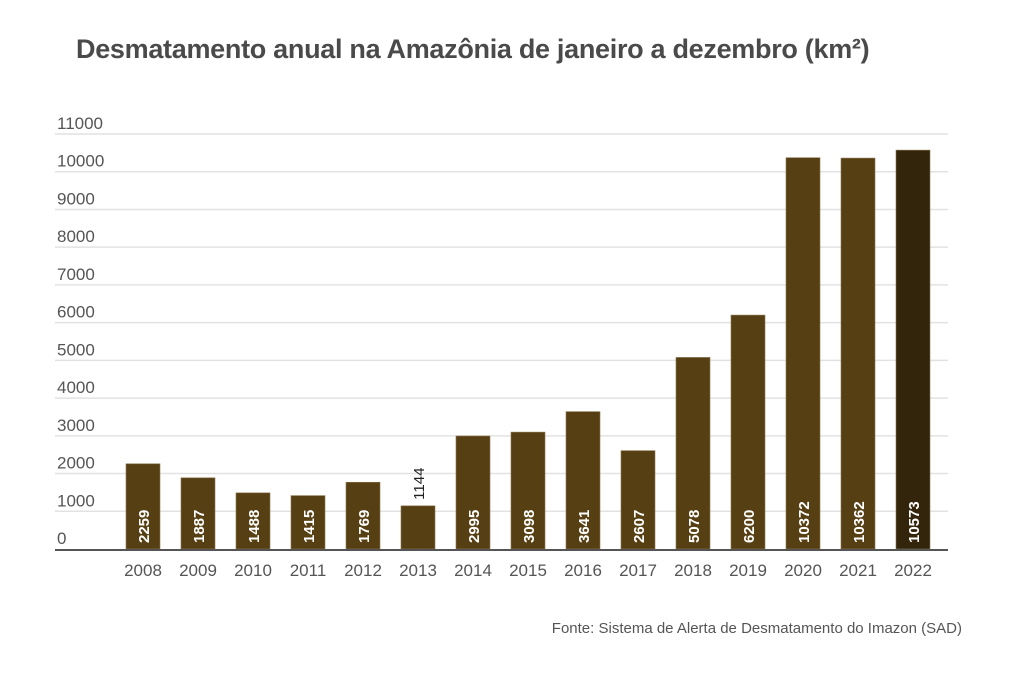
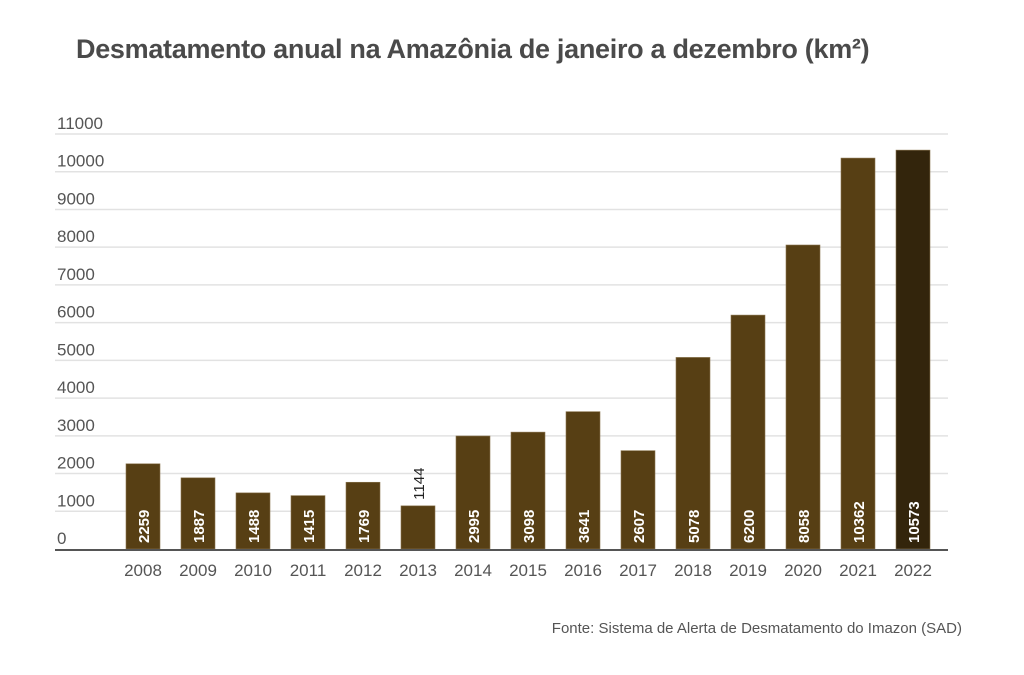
2020: 10372 -> 8058
